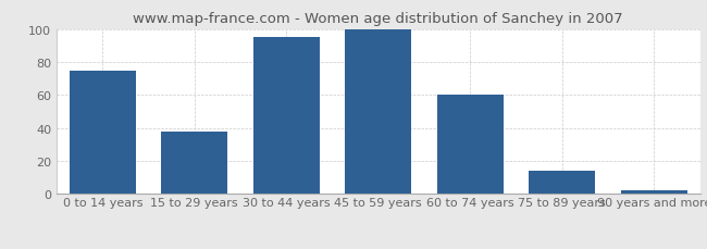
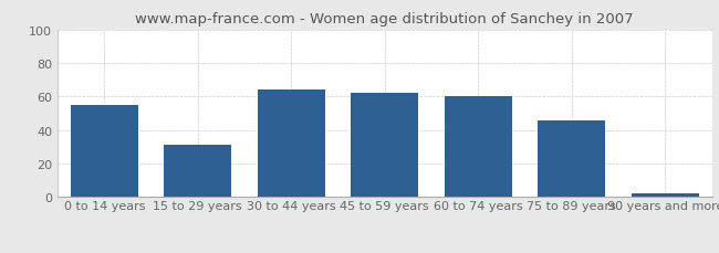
0 to 14 years: 75 -> 55
15 to 29 years: 38 -> 31
30 to 44 years: 95 -> 64
45 to 59 years: 100 -> 62
75 to 89 years: 14 -> 46
